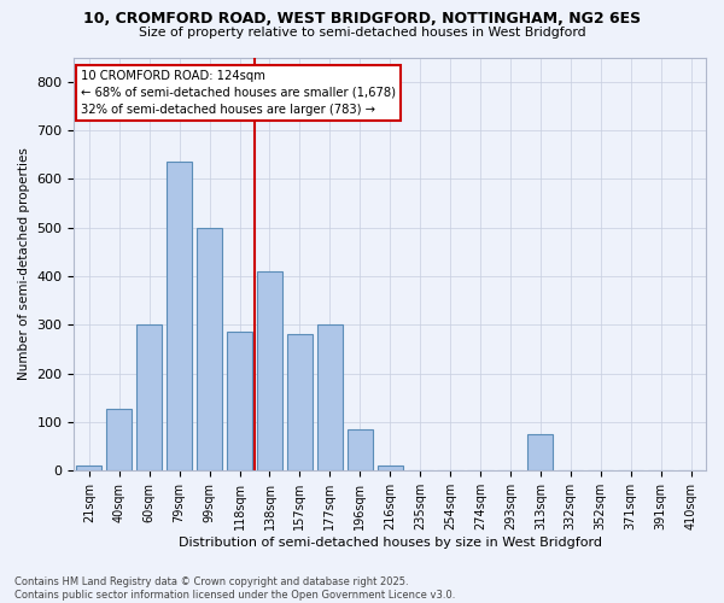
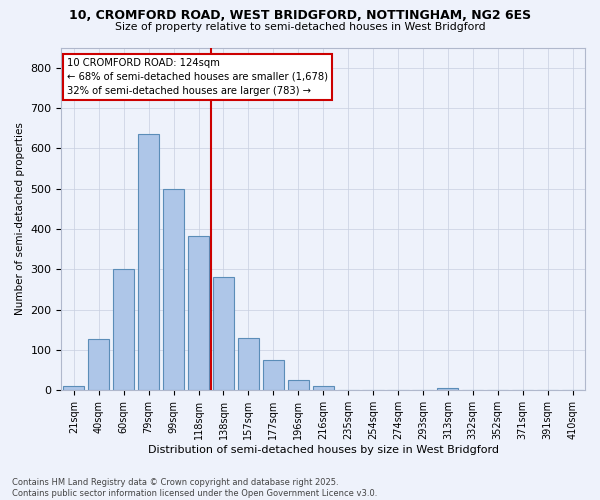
118sqm: 285 -> 383
138sqm: 410 -> 280
157sqm: 280 -> 130
177sqm: 300 -> 75
196sqm: 85 -> 25
313sqm: 75 -> 5
